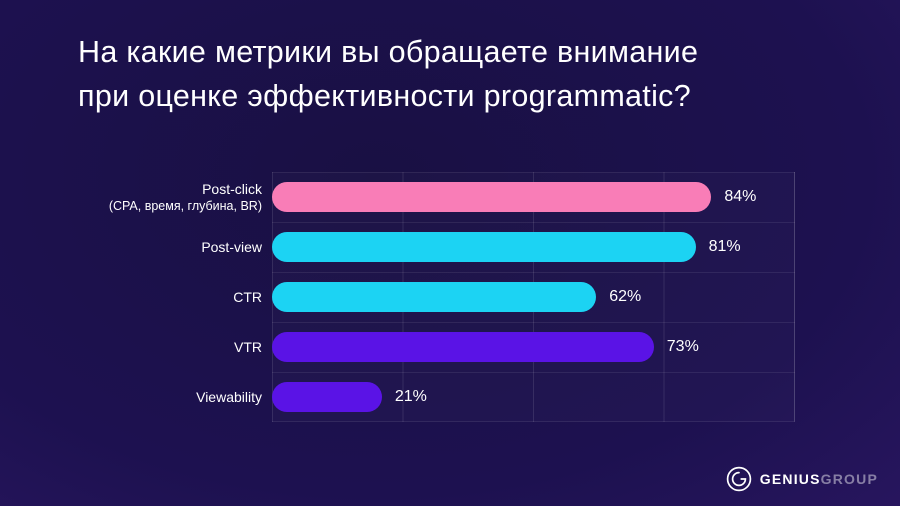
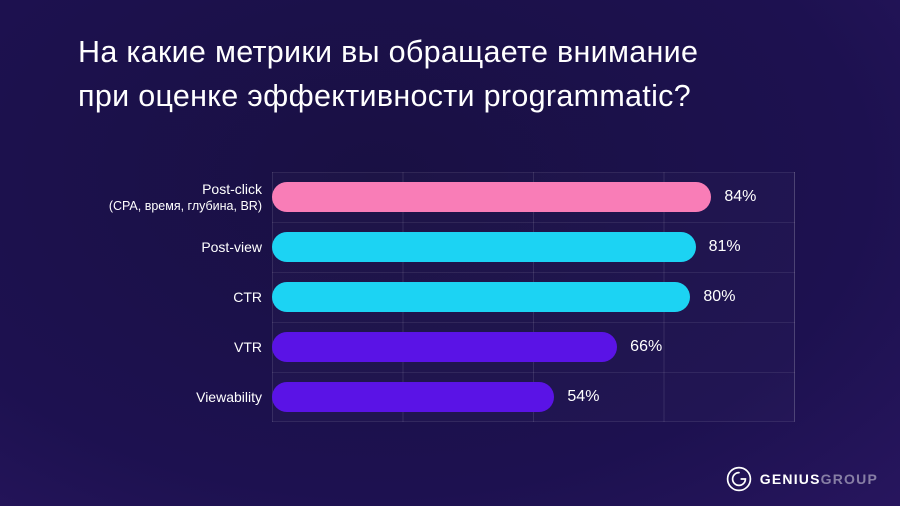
CTR: 62% -> 80%
VTR: 73% -> 66%
Viewability: 21% -> 54%
